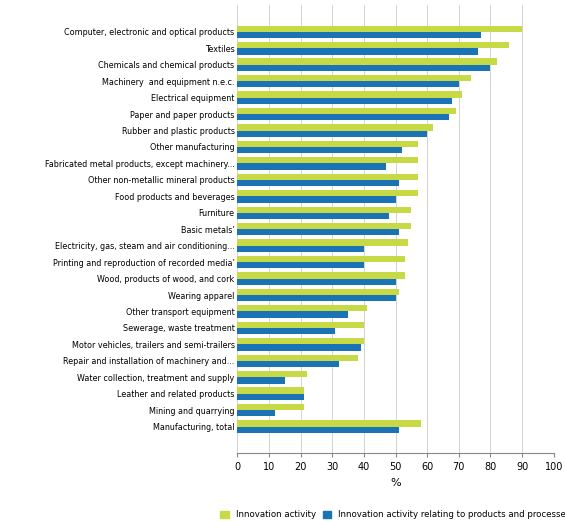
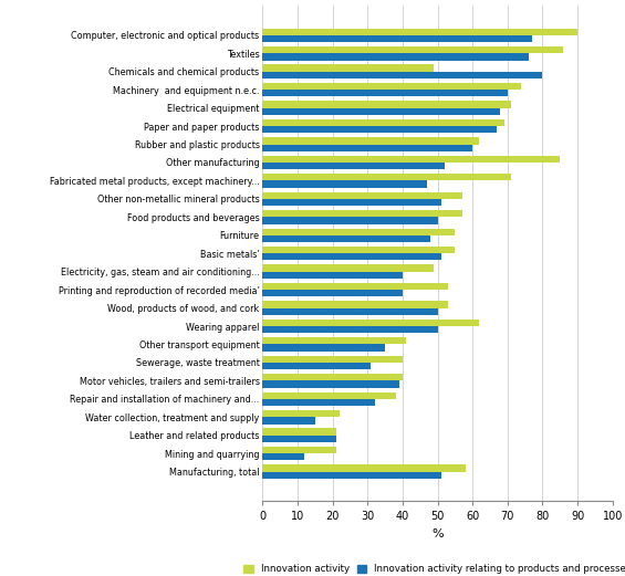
Innovation activity/Chemicals and chemical products: 82 -> 49
Innovation activity/Other manufacturing: 57 -> 85
Innovation activity/Fabricated metal products, except machinery...: 57 -> 71
Innovation activity/Electricity, gas, steam and air conditioning...: 54 -> 49
Innovation activity/Wearing apparel: 51 -> 62
